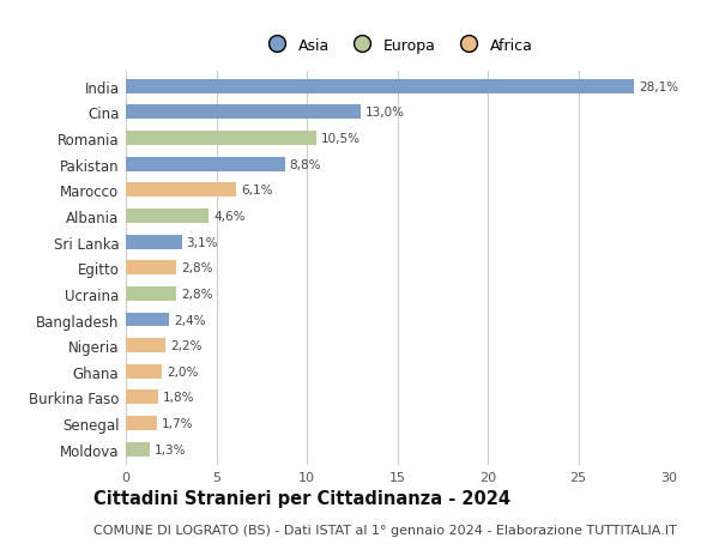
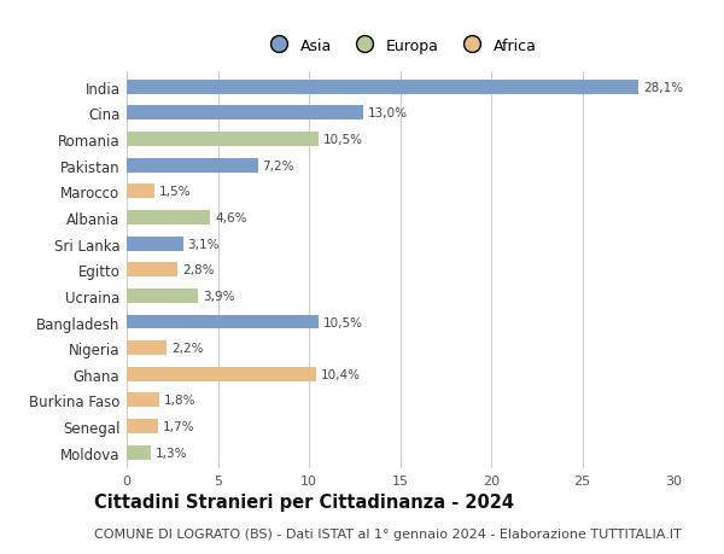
Pakistan: 8,8% -> 7,2%
Marocco: 6,1% -> 1,5%
Ucraina: 2,8% -> 3,9%
Bangladesh: 2,4% -> 10,5%
Ghana: 2,0% -> 10,4%
